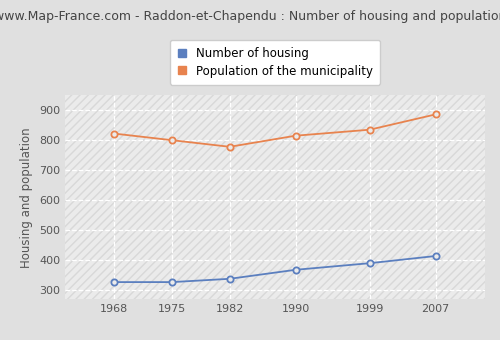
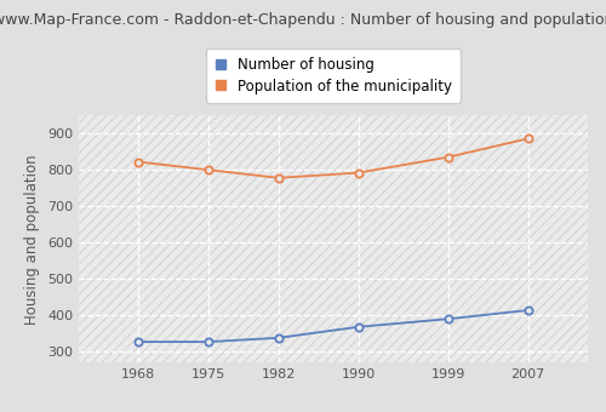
Population of the municipality/1990: 815 -> 792
